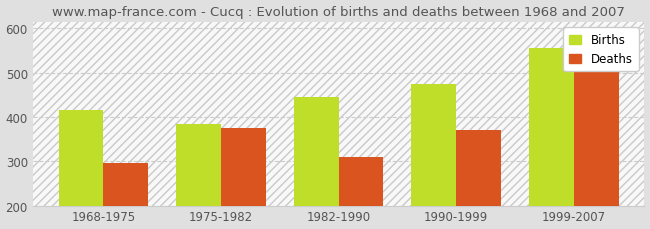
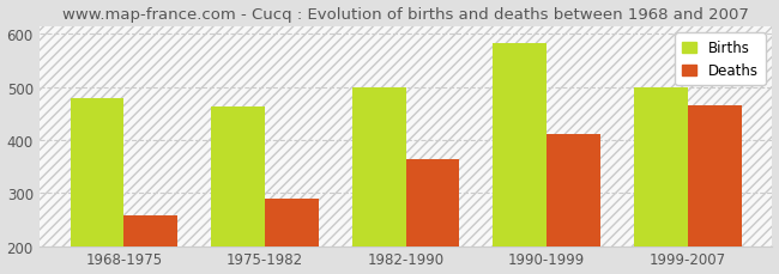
Births/1968-1975: 415 -> 478
Deaths/1968-1975: 295 -> 258
Births/1975-1982: 385 -> 462
Deaths/1975-1982: 375 -> 290
Births/1982-1990: 445 -> 498
Deaths/1982-1990: 310 -> 363
Births/1990-1999: 475 -> 582
Deaths/1990-1999: 370 -> 410
Births/1999-2007: 555 -> 500
Deaths/1999-2007: 505 -> 466
